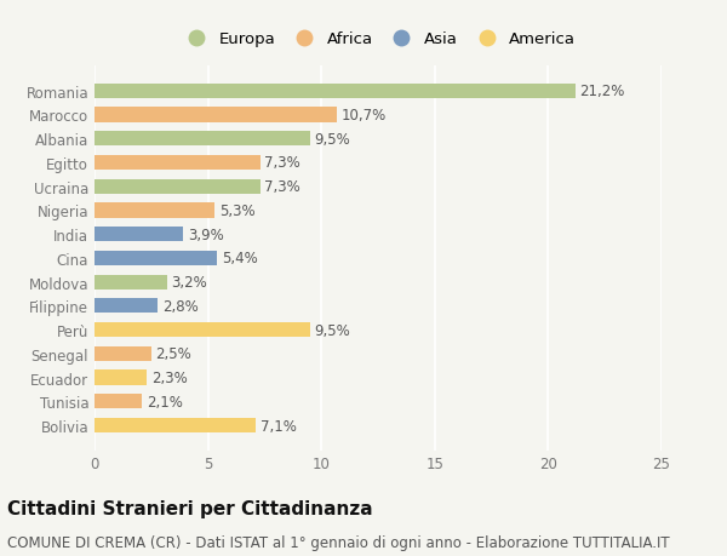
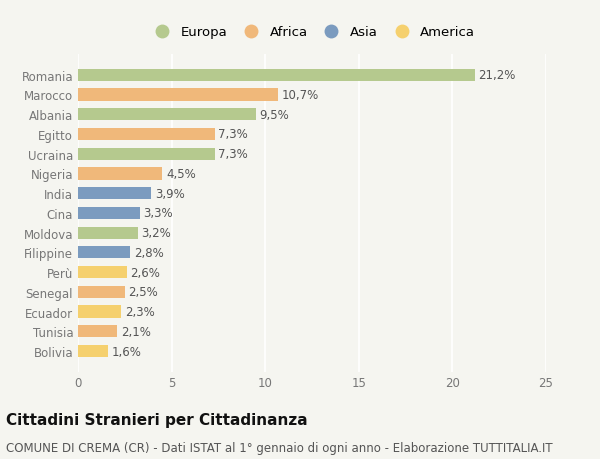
Nigeria: 5,3% -> 4,5%
Cina: 5,4% -> 3,3%
Perù: 9,5% -> 2,6%
Bolivia: 7,1% -> 1,6%
